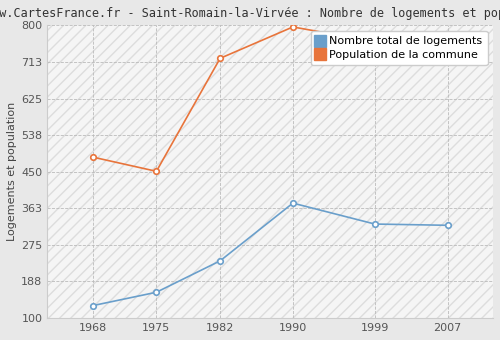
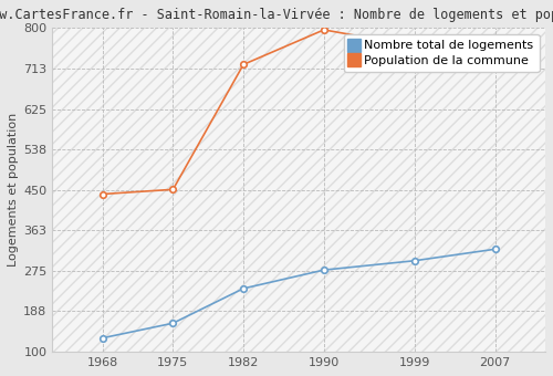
Population de la commune/1968: 485 -> 441
Nombre total de logements/1990: 375 -> 277
Nombre total de logements/1999: 325 -> 297
